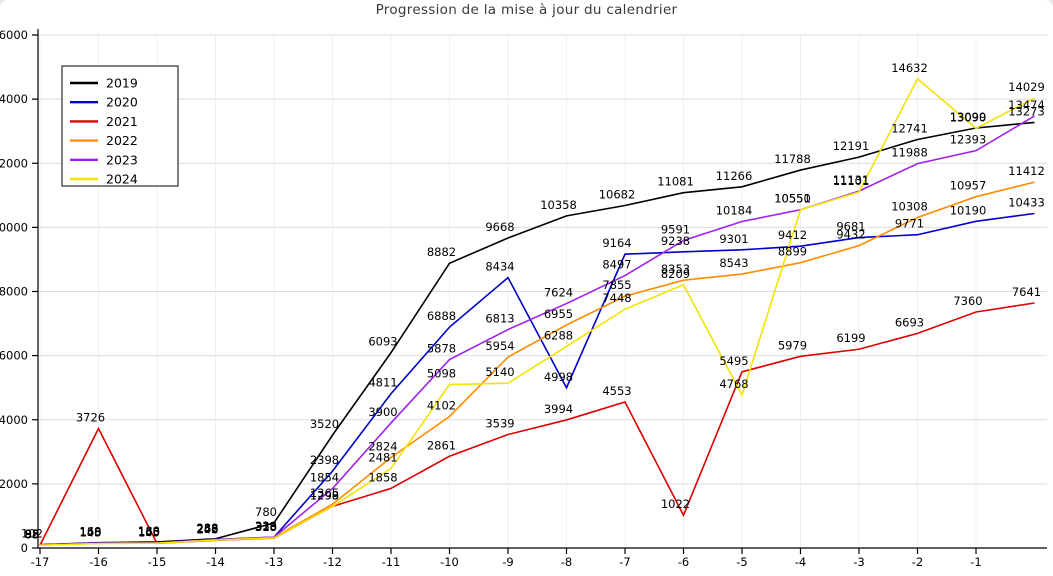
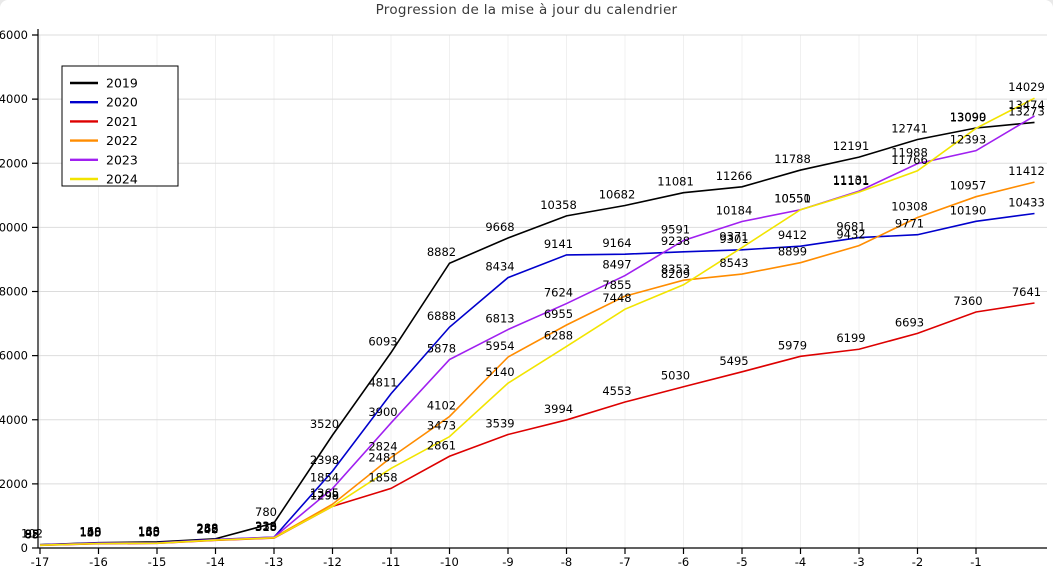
2021/-16: 3726 -> 135
2024/-10: 5098 -> 3473
2020/-8: 4998 -> 9141
2021/-6: 1022 -> 5030
2024/-5: 4768 -> 9371
2024/-2: 14632 -> 11766
